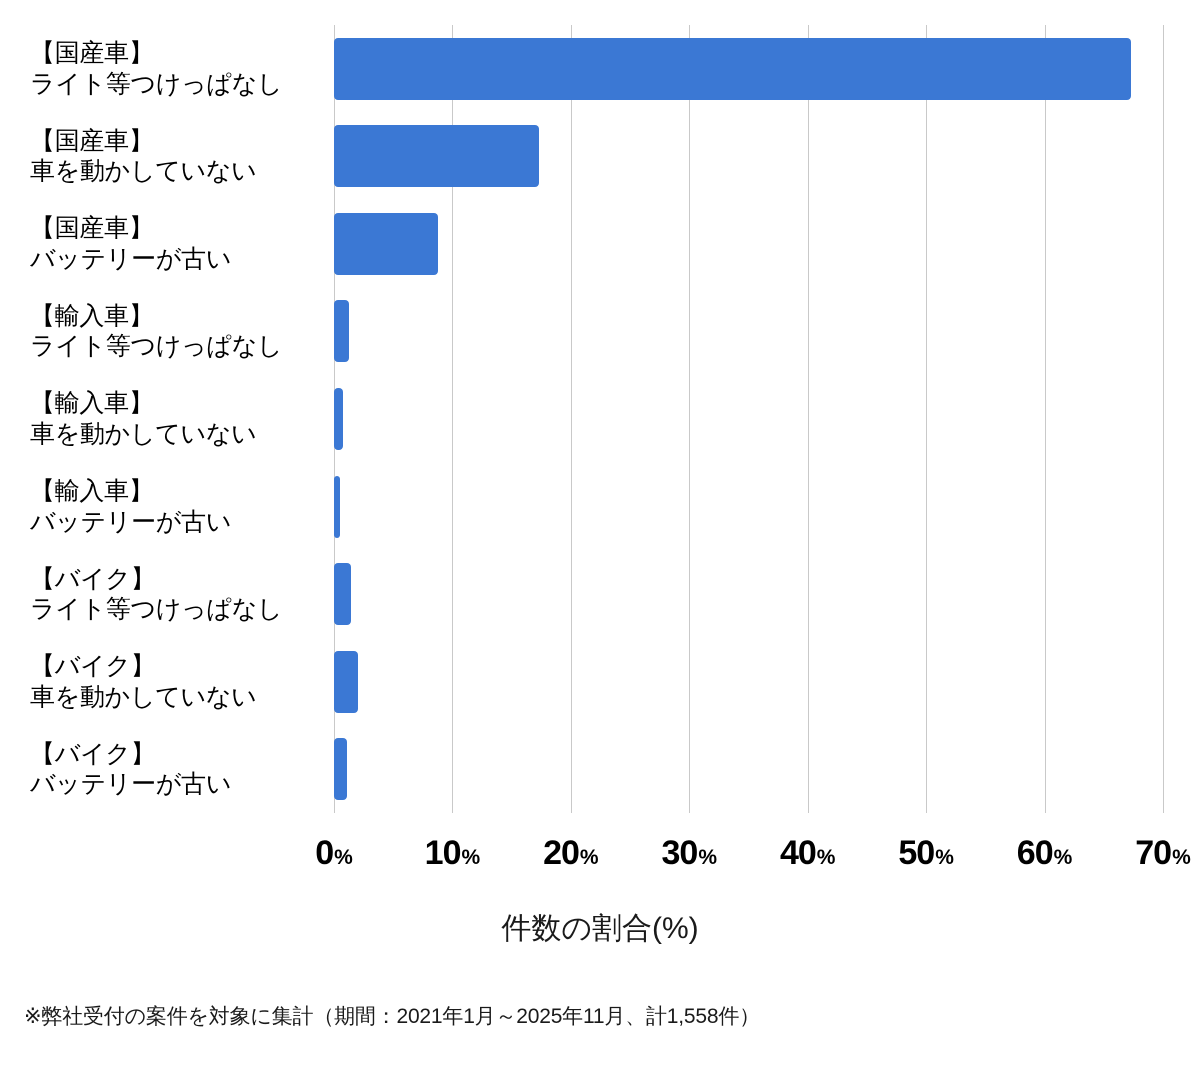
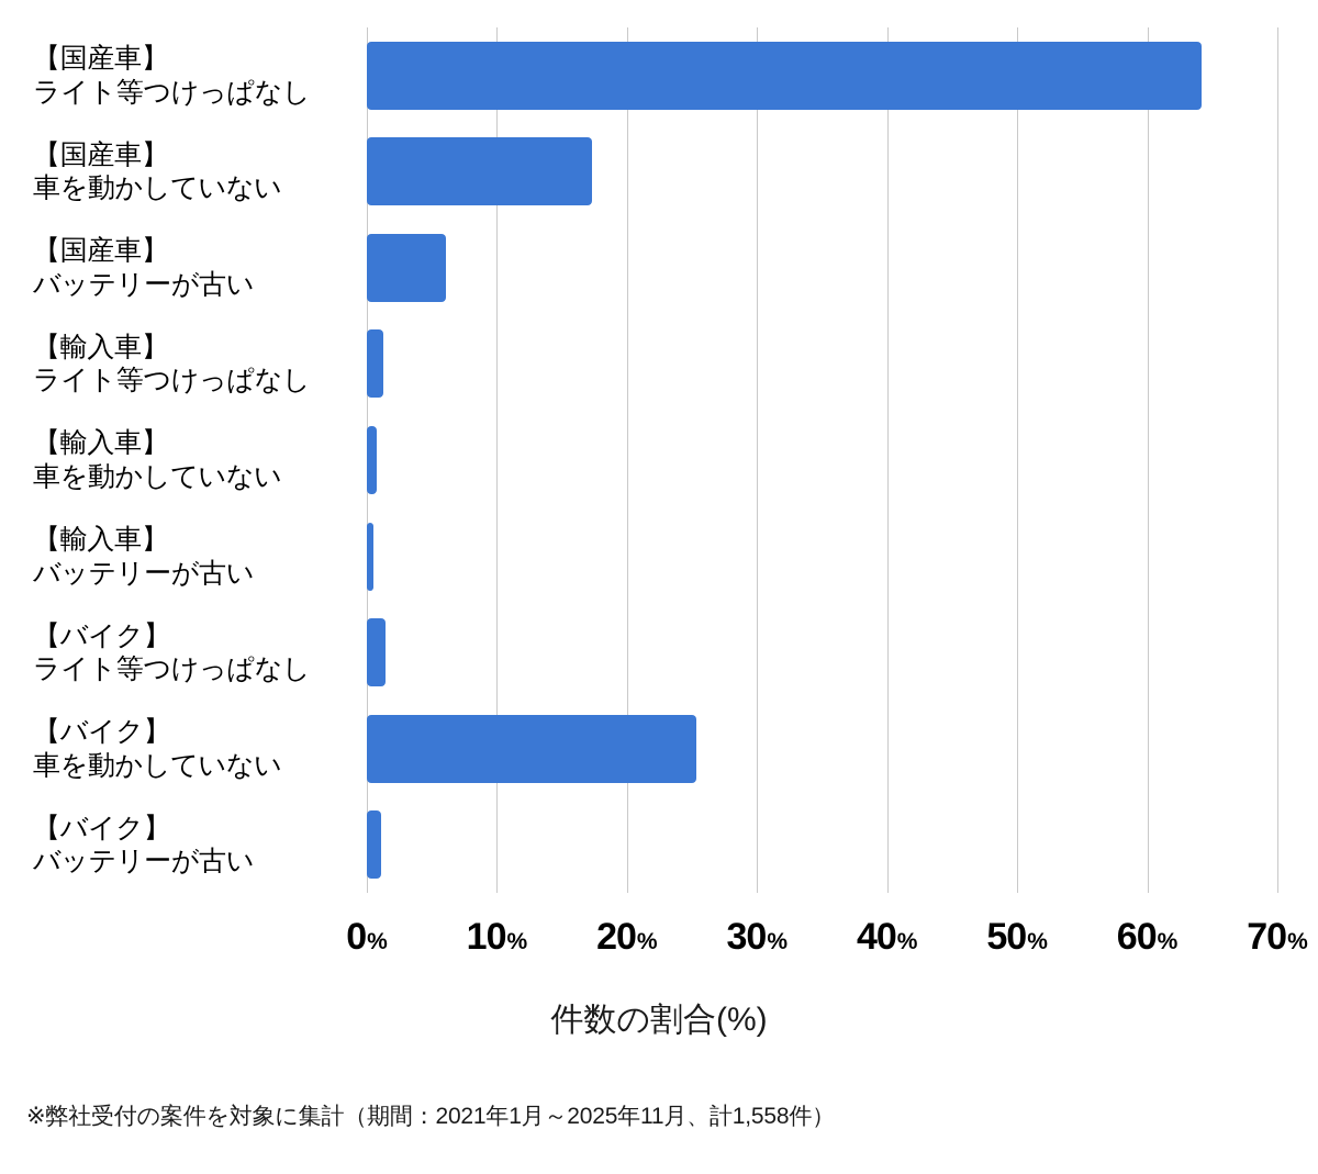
【国産車】ライト等つけっぱなし: 67.3 -> 64.2
【国産車】バッテリーが古い: 8.8 -> 6.1
【バイク】車を動かしていない: 2.0 -> 25.3
